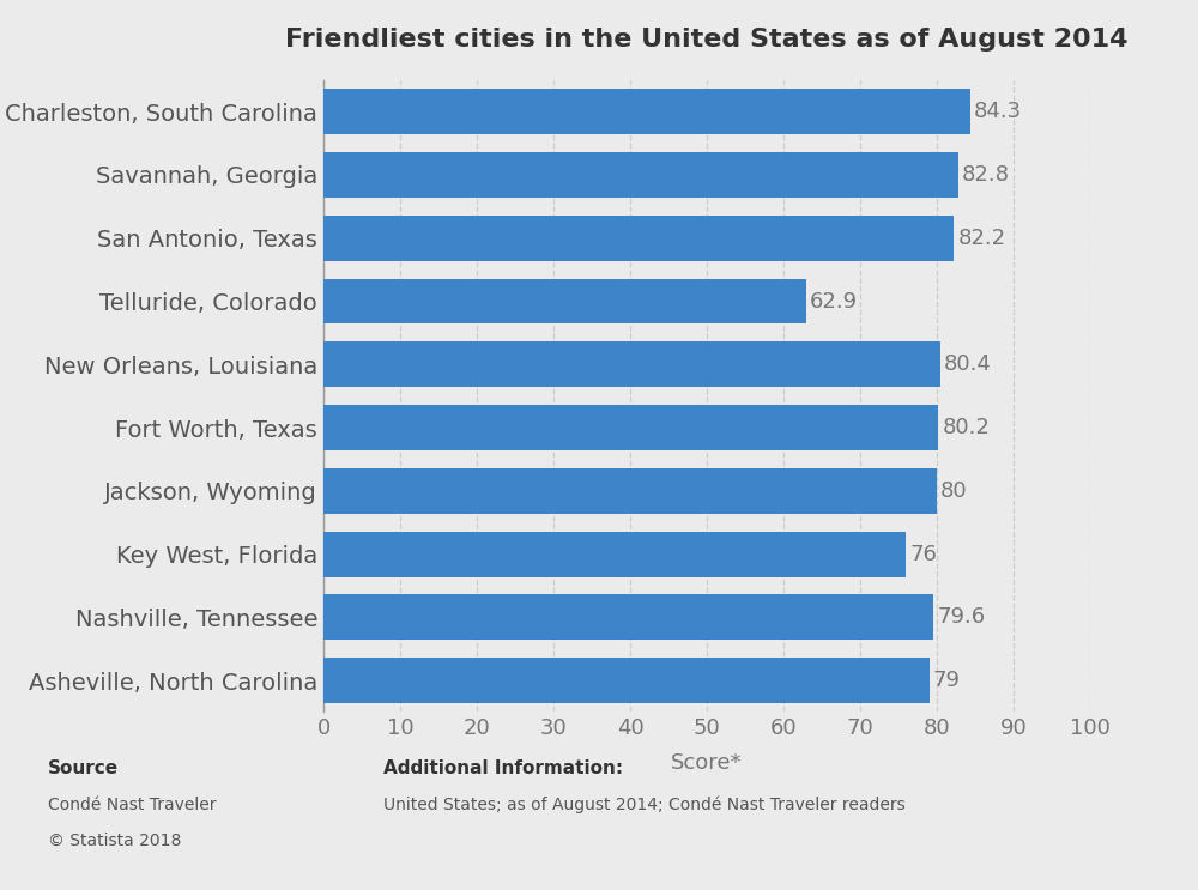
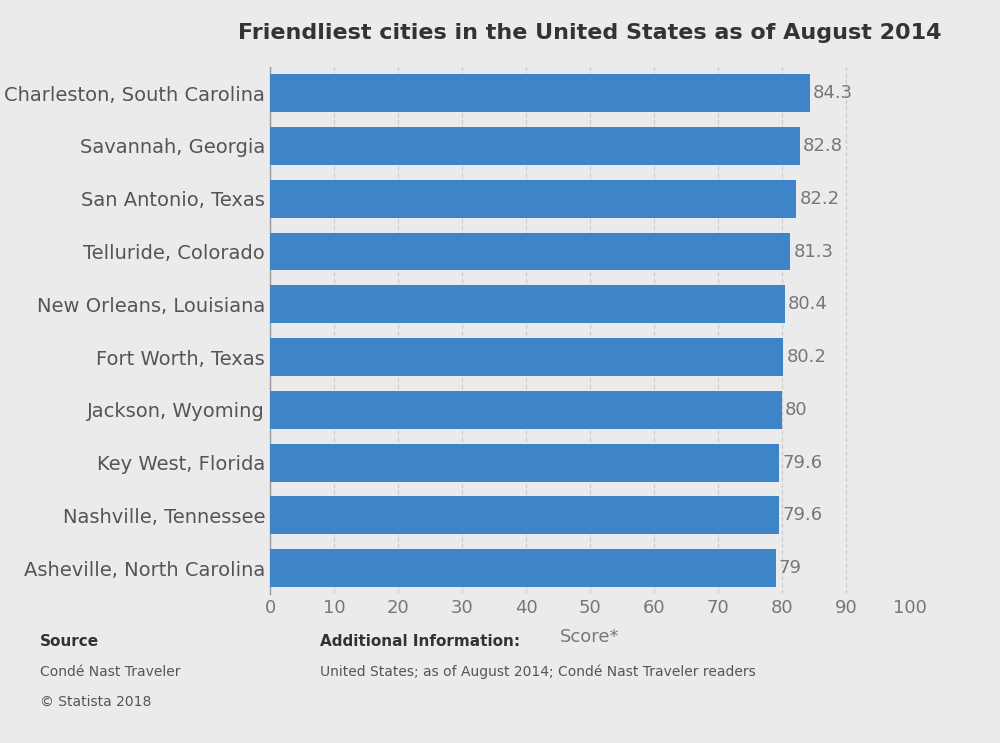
Telluride, Colorado: 62.9 -> 81.3
Key West, Florida: 76 -> 79.6
